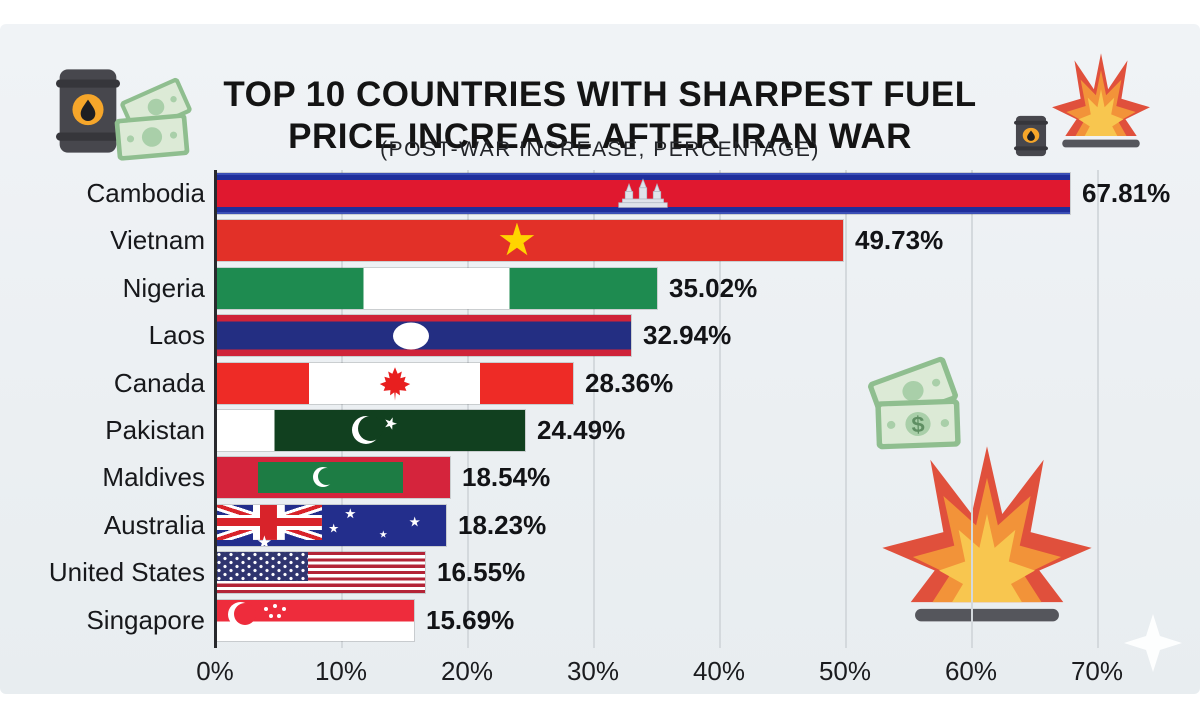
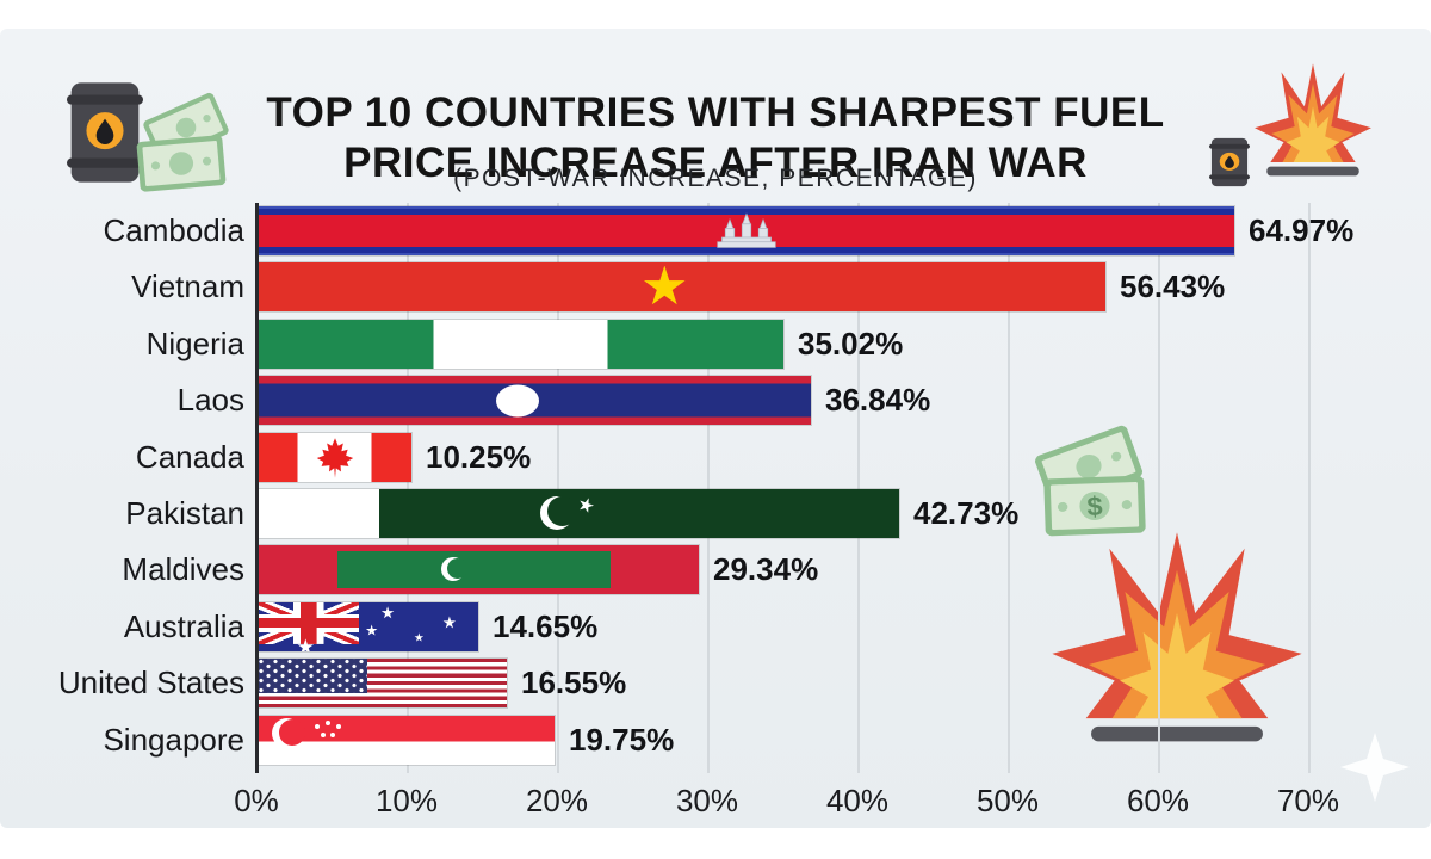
Cambodia: 67.81% -> 64.97%
Vietnam: 49.73% -> 56.43%
Laos: 32.94% -> 36.84%
Canada: 28.36% -> 10.25%
Pakistan: 24.49% -> 42.73%
Maldives: 18.54% -> 29.34%
Australia: 18.23% -> 14.65%
Singapore: 15.69% -> 19.75%
